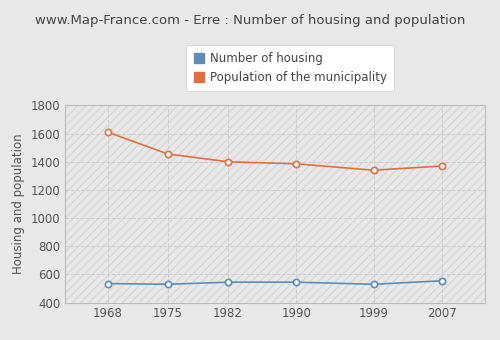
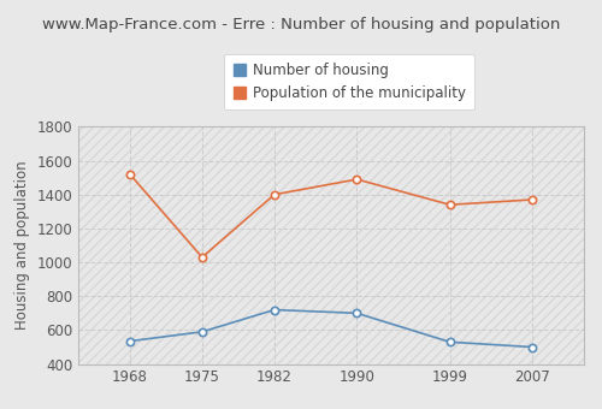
Population of the municipality/1968: 1610 -> 1520
Number of housing/1975: 530 -> 590
Population of the municipality/1975: 1460 -> 1030
Number of housing/1982: 540 -> 720
Number of housing/1990: 540 -> 700
Population of the municipality/1990: 1380 -> 1490
Number of housing/2007: 560 -> 500
